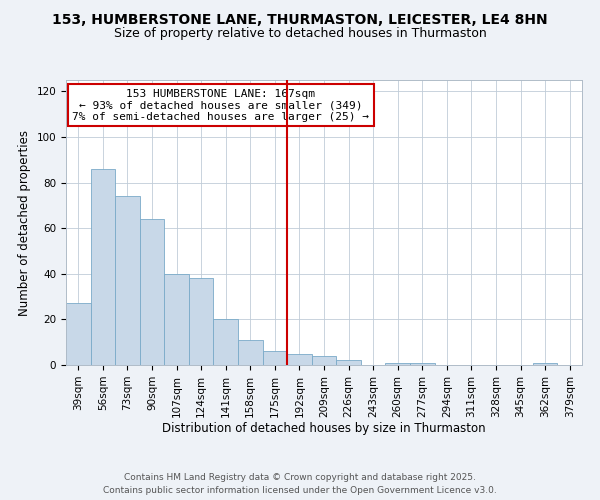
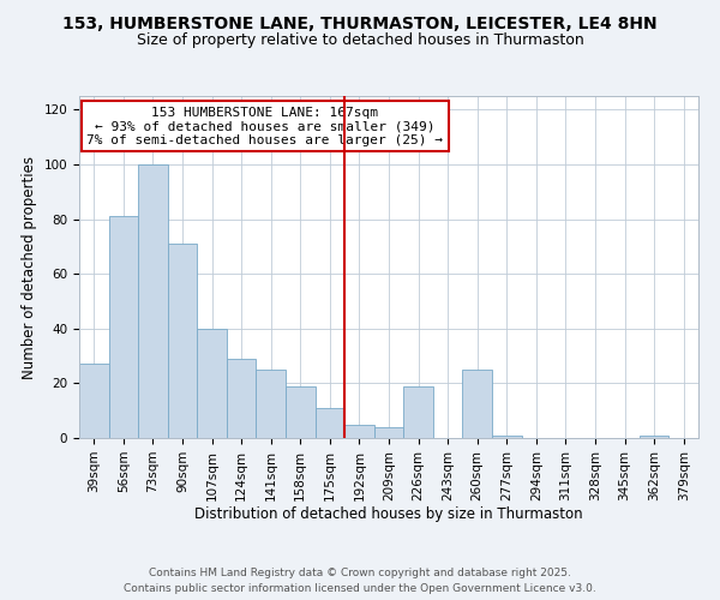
56sqm: 86 -> 81
73sqm: 74 -> 100
90sqm: 64 -> 71
124sqm: 38 -> 29
141sqm: 20 -> 25
158sqm: 11 -> 19
175sqm: 6 -> 11
226sqm: 2 -> 19
260sqm: 1 -> 25
